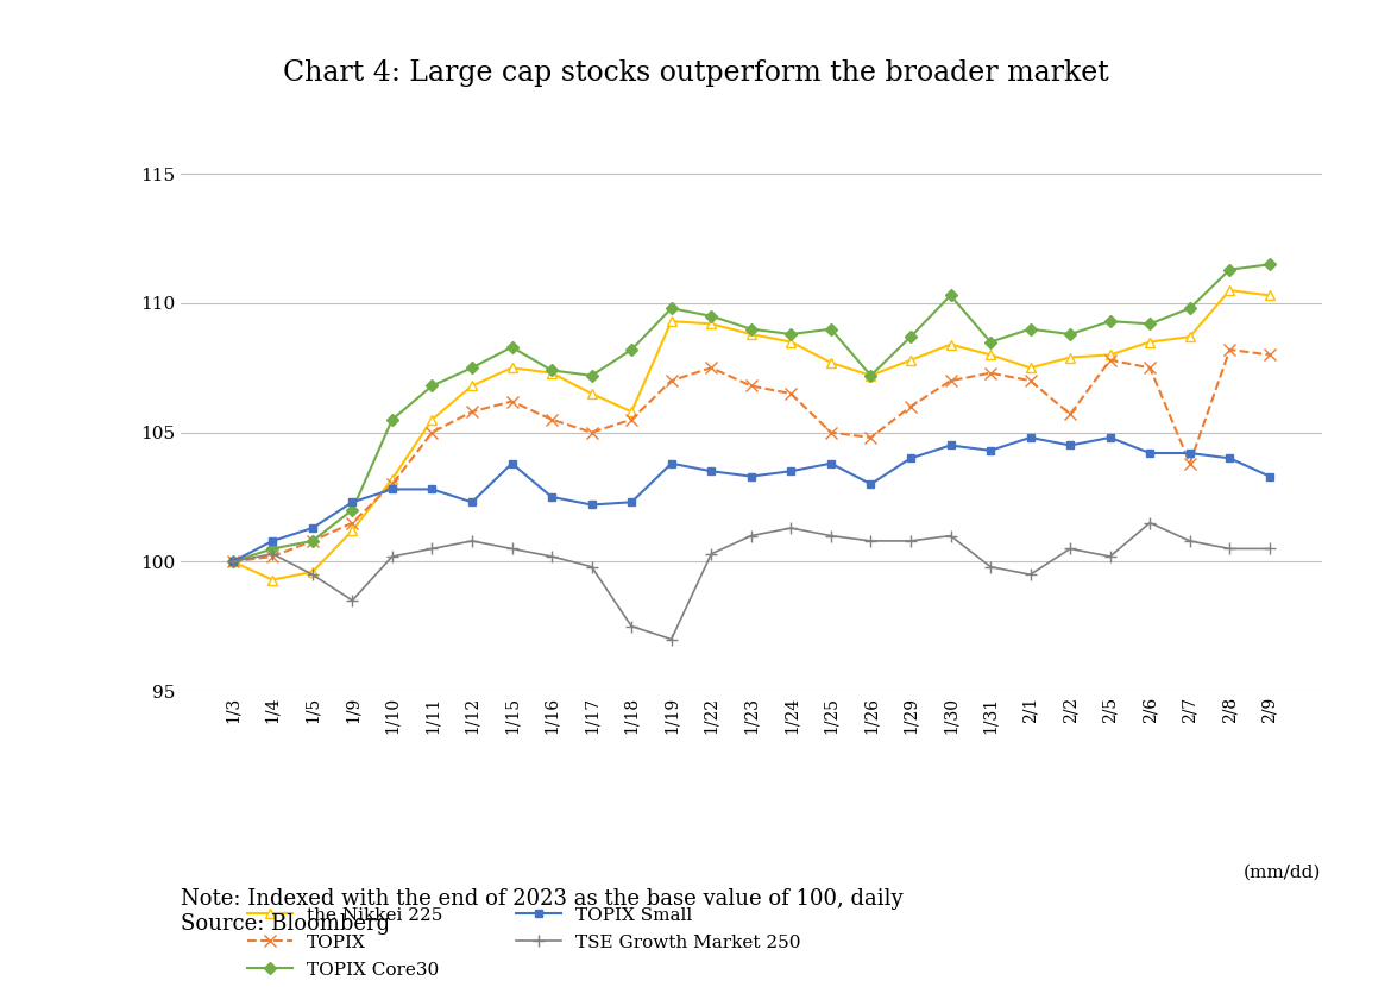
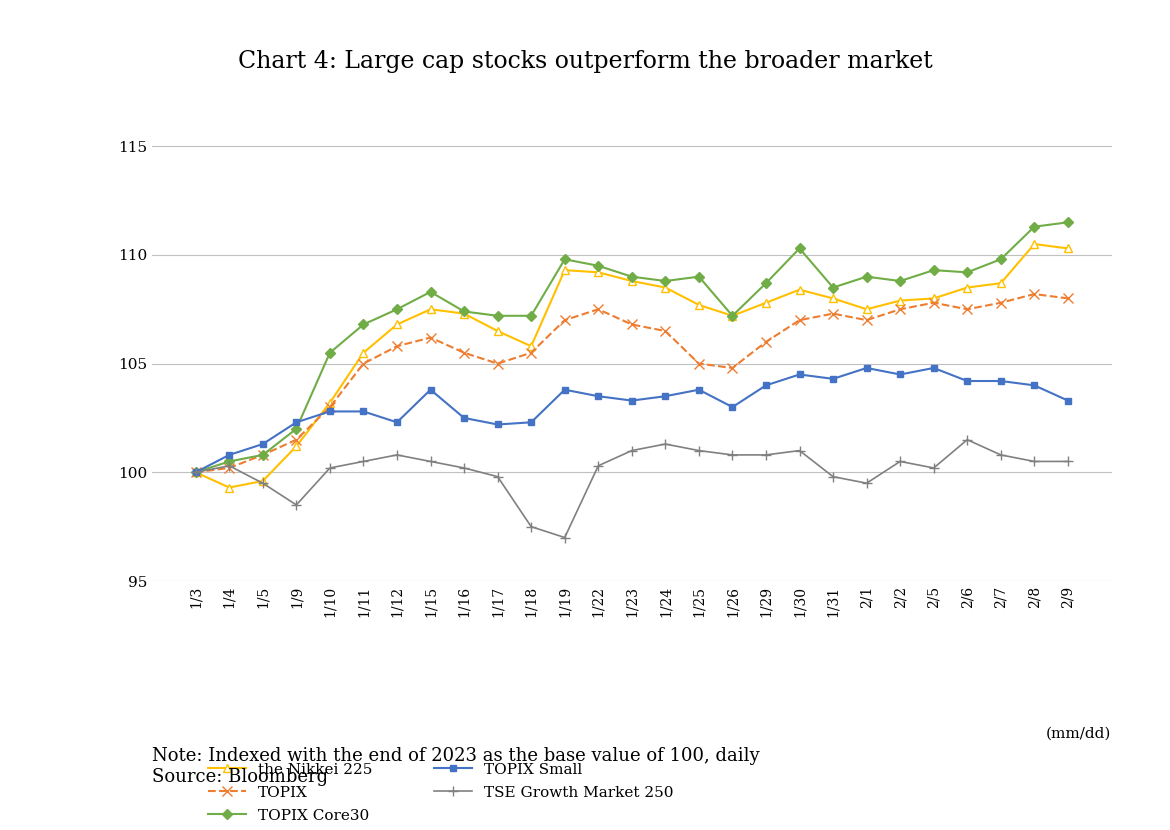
TOPIX Core30/1/18: 108.2 -> 107.2
TOPIX/2/2: 105.7 -> 107.5
TOPIX/2/7: 103.8 -> 107.8
